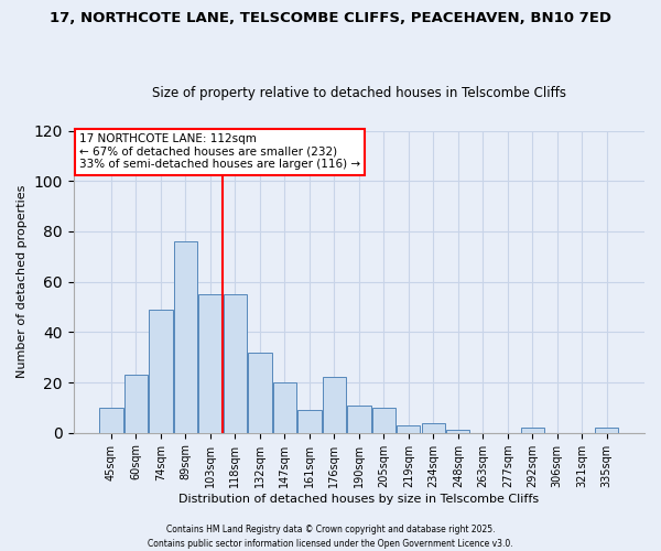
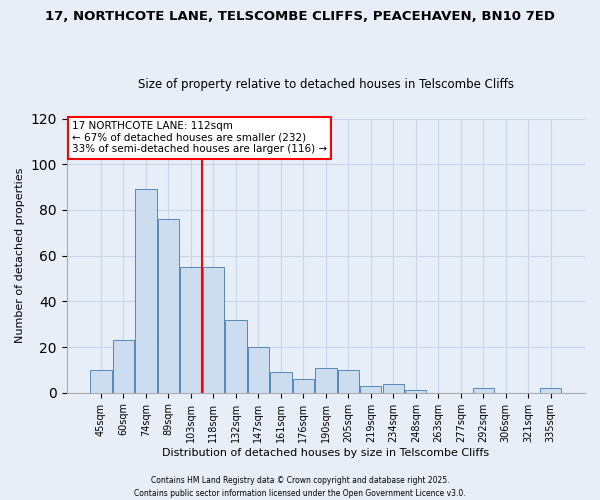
74sqm: 49 -> 89
176sqm: 22 -> 6
